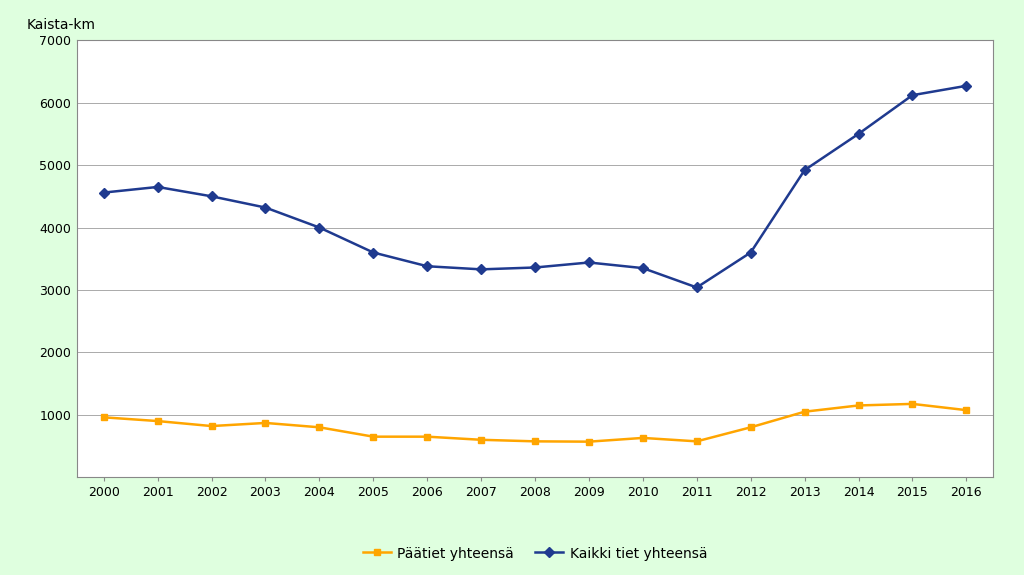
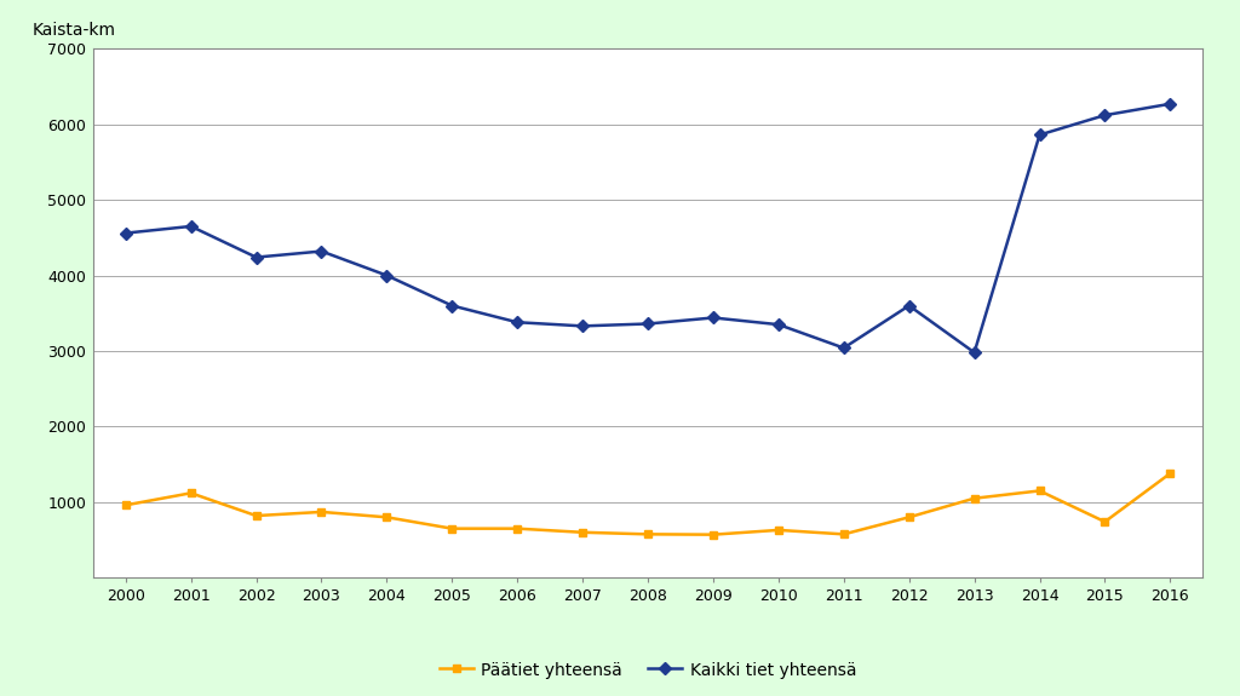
Päätiet yhteensä/2001: 900 -> 1120
Kaikki tiet yhteensä/2002: 4500 -> 4240
Kaikki tiet yhteensä/2013: 4920 -> 2980
Kaikki tiet yhteensä/2014: 5500 -> 5860
Päätiet yhteensä/2015: 1180 -> 740
Päätiet yhteensä/2016: 1080 -> 1380
